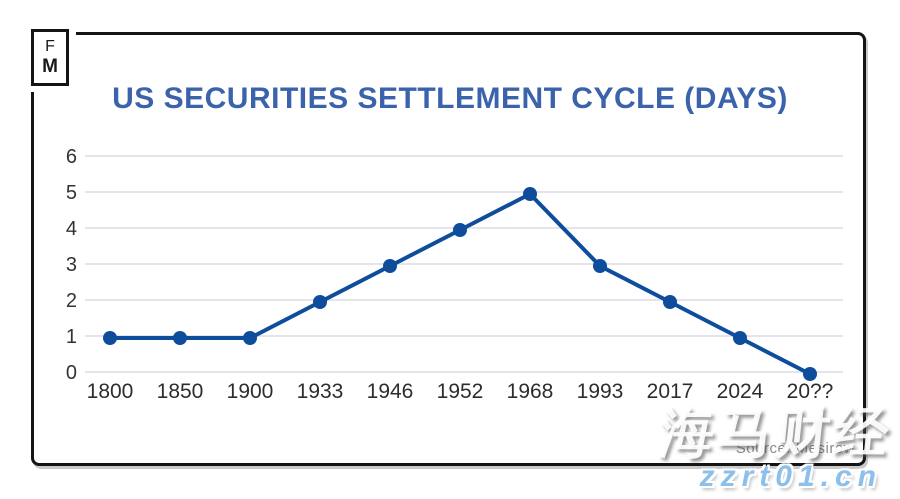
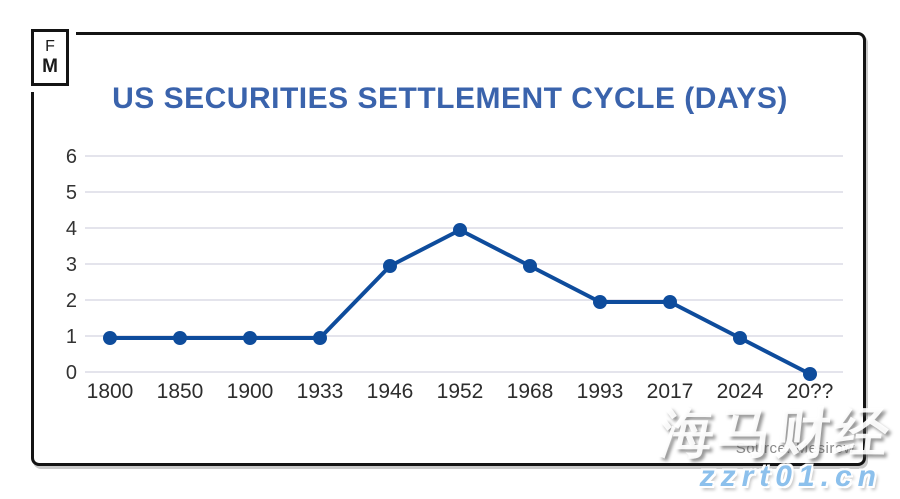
1933: 2 -> 1
1968: 5 -> 3
1993: 3 -> 2
